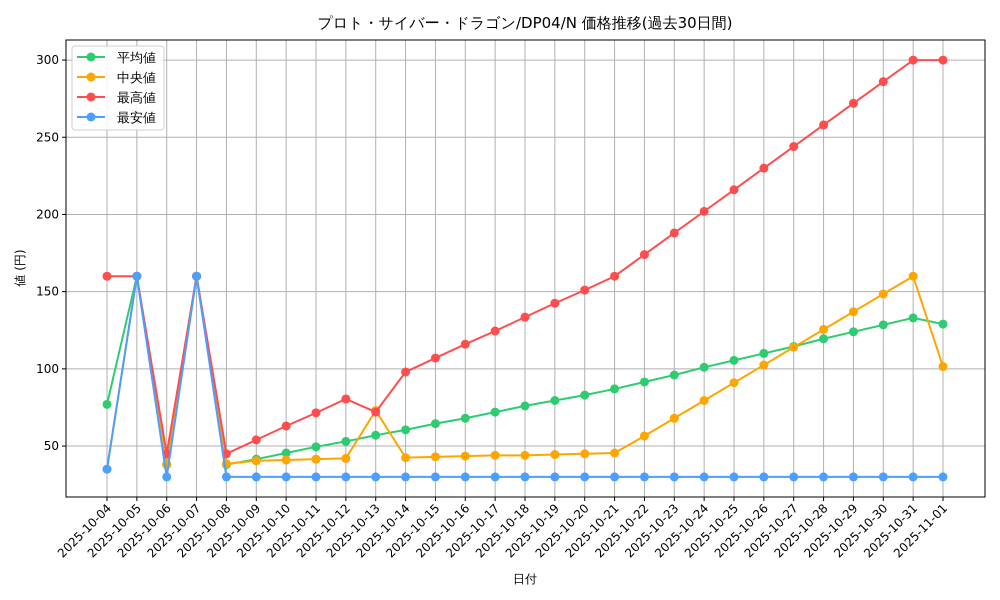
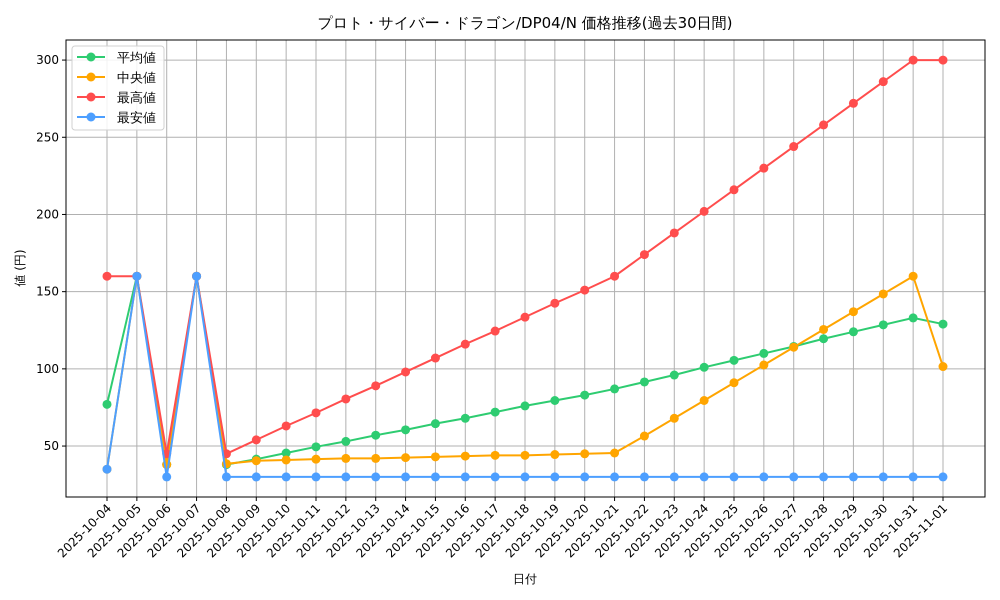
中央値/2025-10-13: 73 -> 42
最高値/2025-10-13: 72 -> 89
